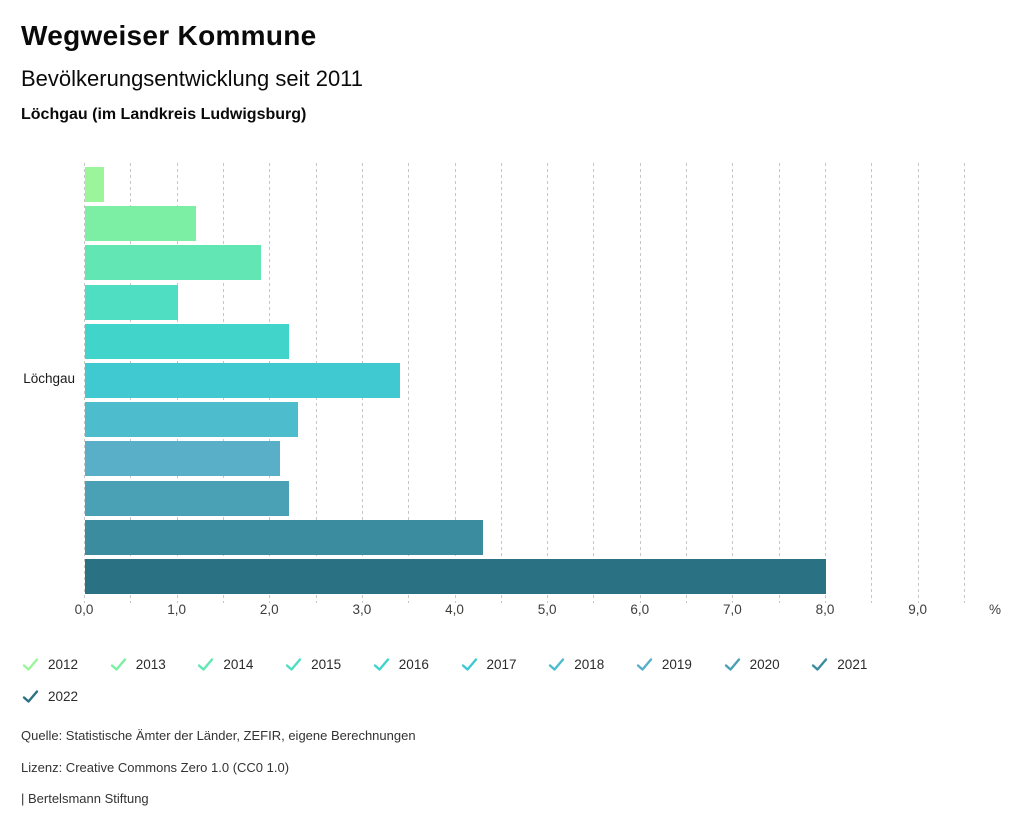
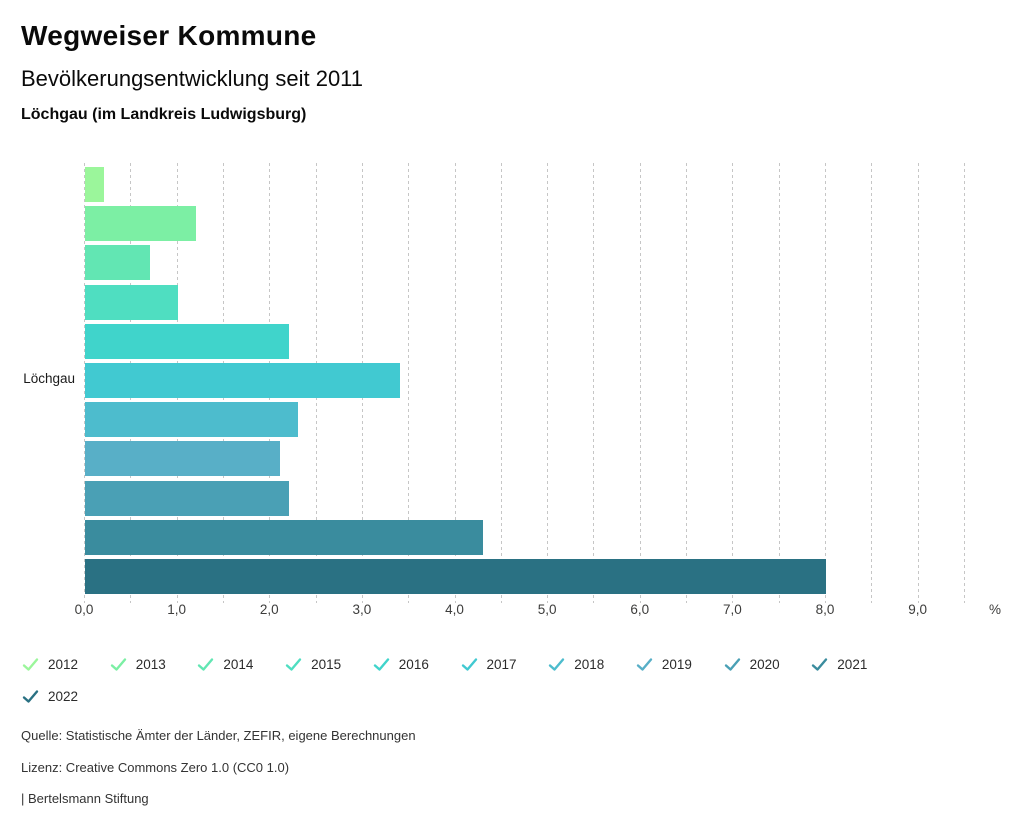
2014: 1,9 -> 0,7
